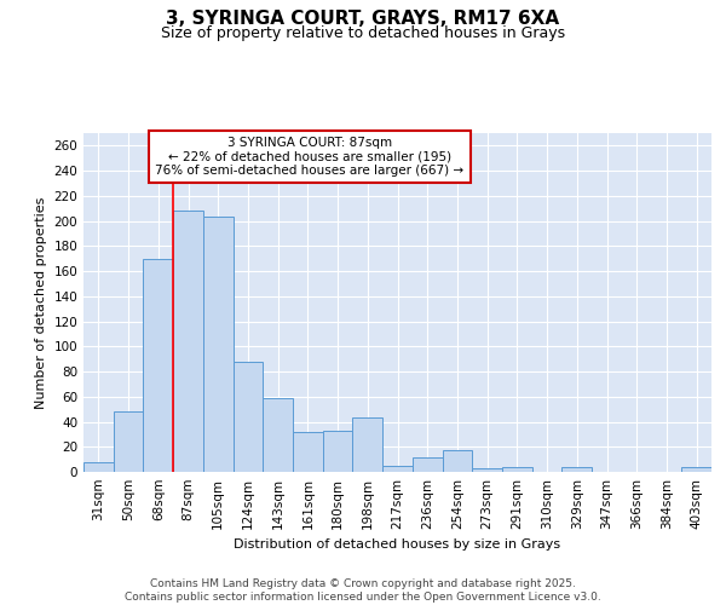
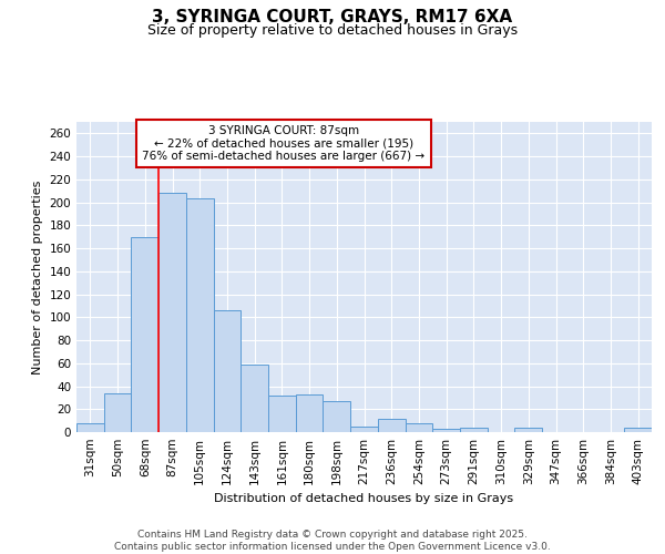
50sqm: 48 -> 34
124sqm: 88 -> 106
198sqm: 43 -> 27
254sqm: 17 -> 8
